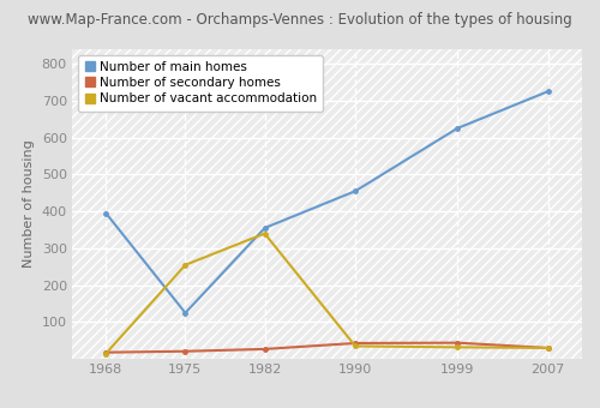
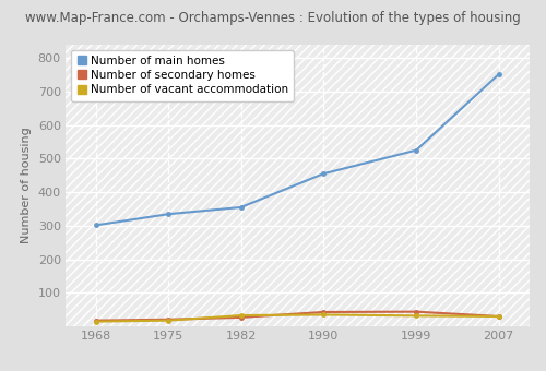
Number of main homes/1968: 395 -> 302
Number of main homes/1975: 125 -> 335
Number of vacant accommodation/1975: 255 -> 18
Number of vacant accommodation/1982: 340 -> 33
Number of main homes/1999: 625 -> 525
Number of main homes/2007: 725 -> 751
